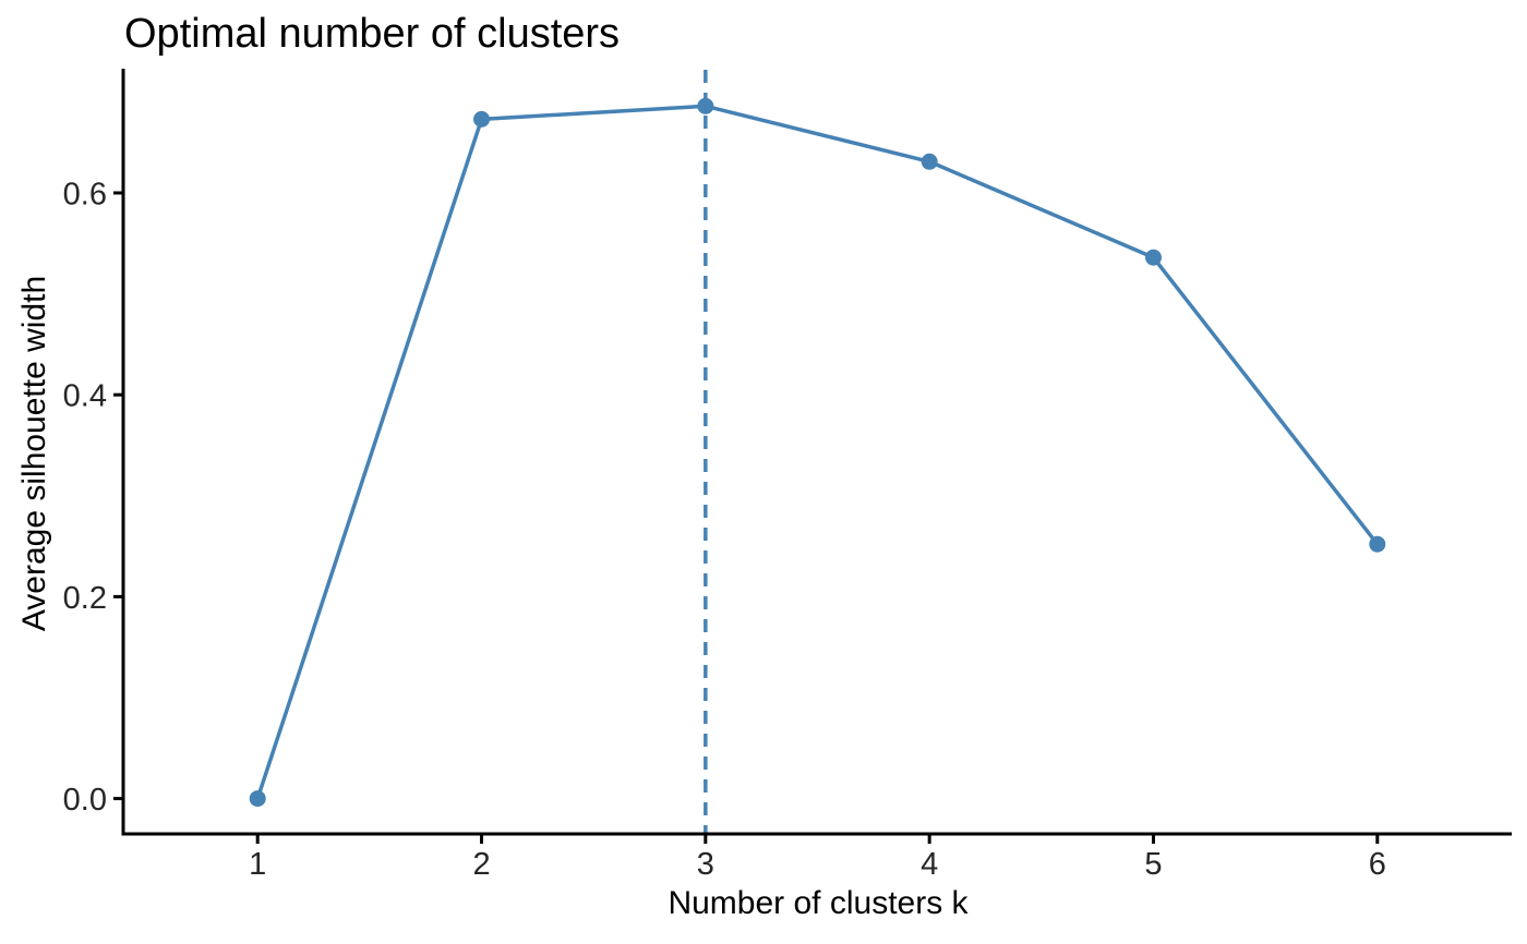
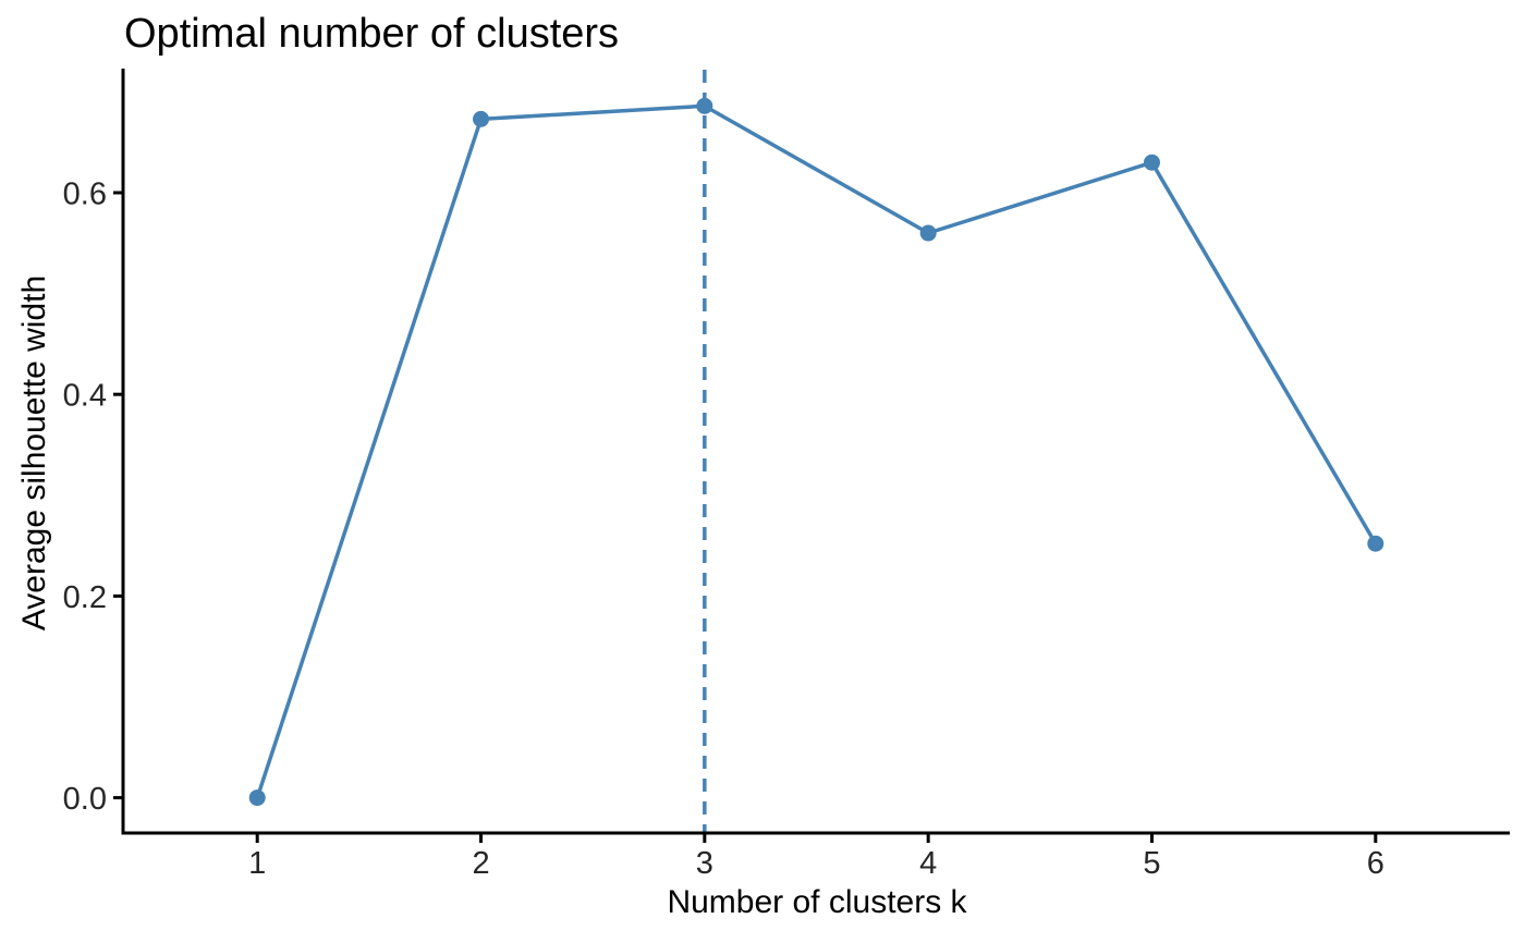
4: 0.63 -> 0.56
5: 0.54 -> 0.63
